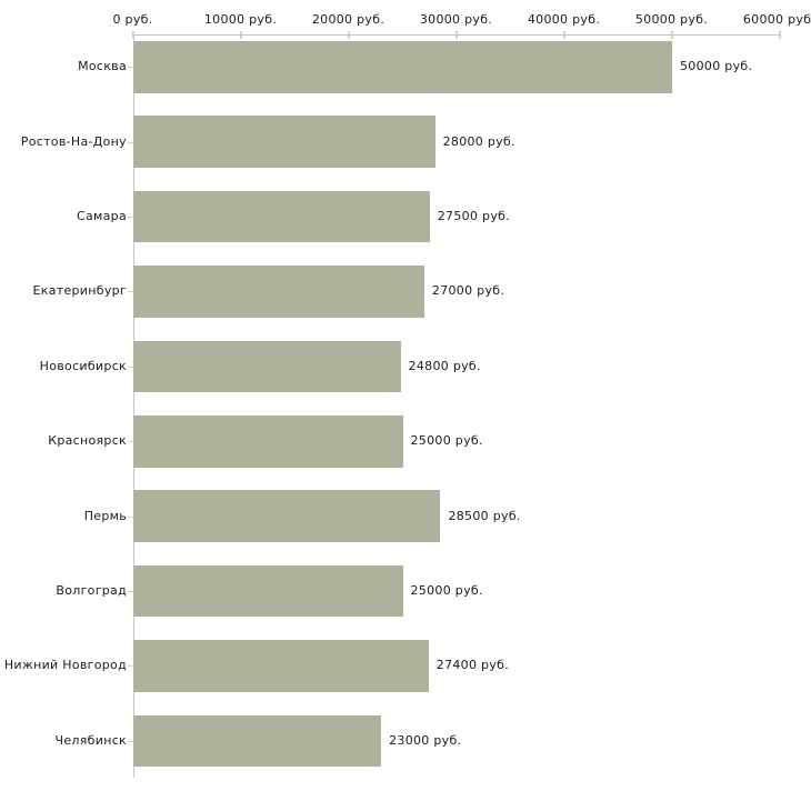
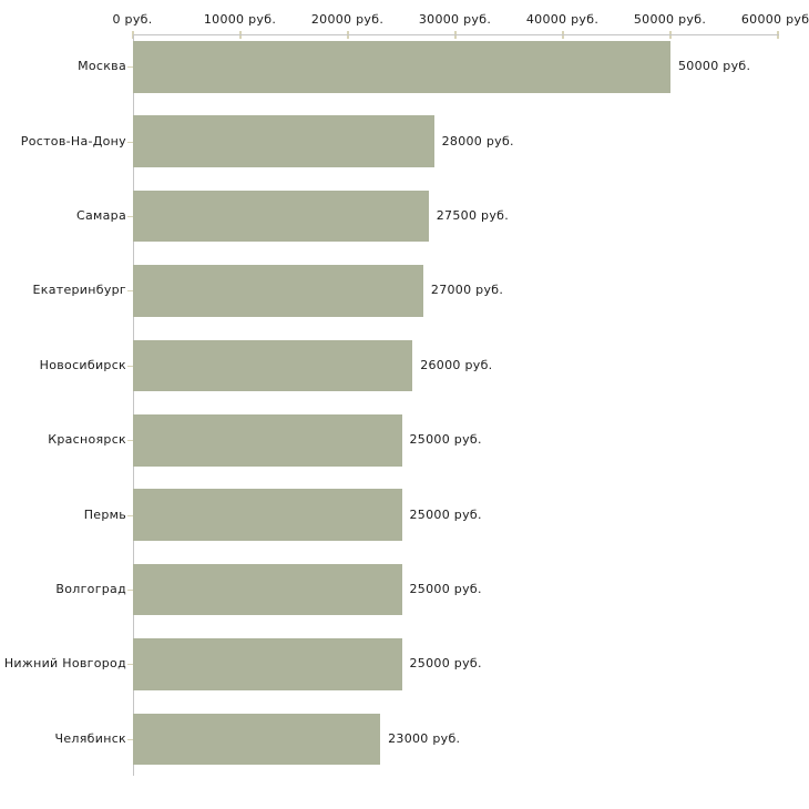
Новосибирск: 24800 -> 26000
Пермь: 28500 -> 25000
Нижний Новгород: 27400 -> 25000
